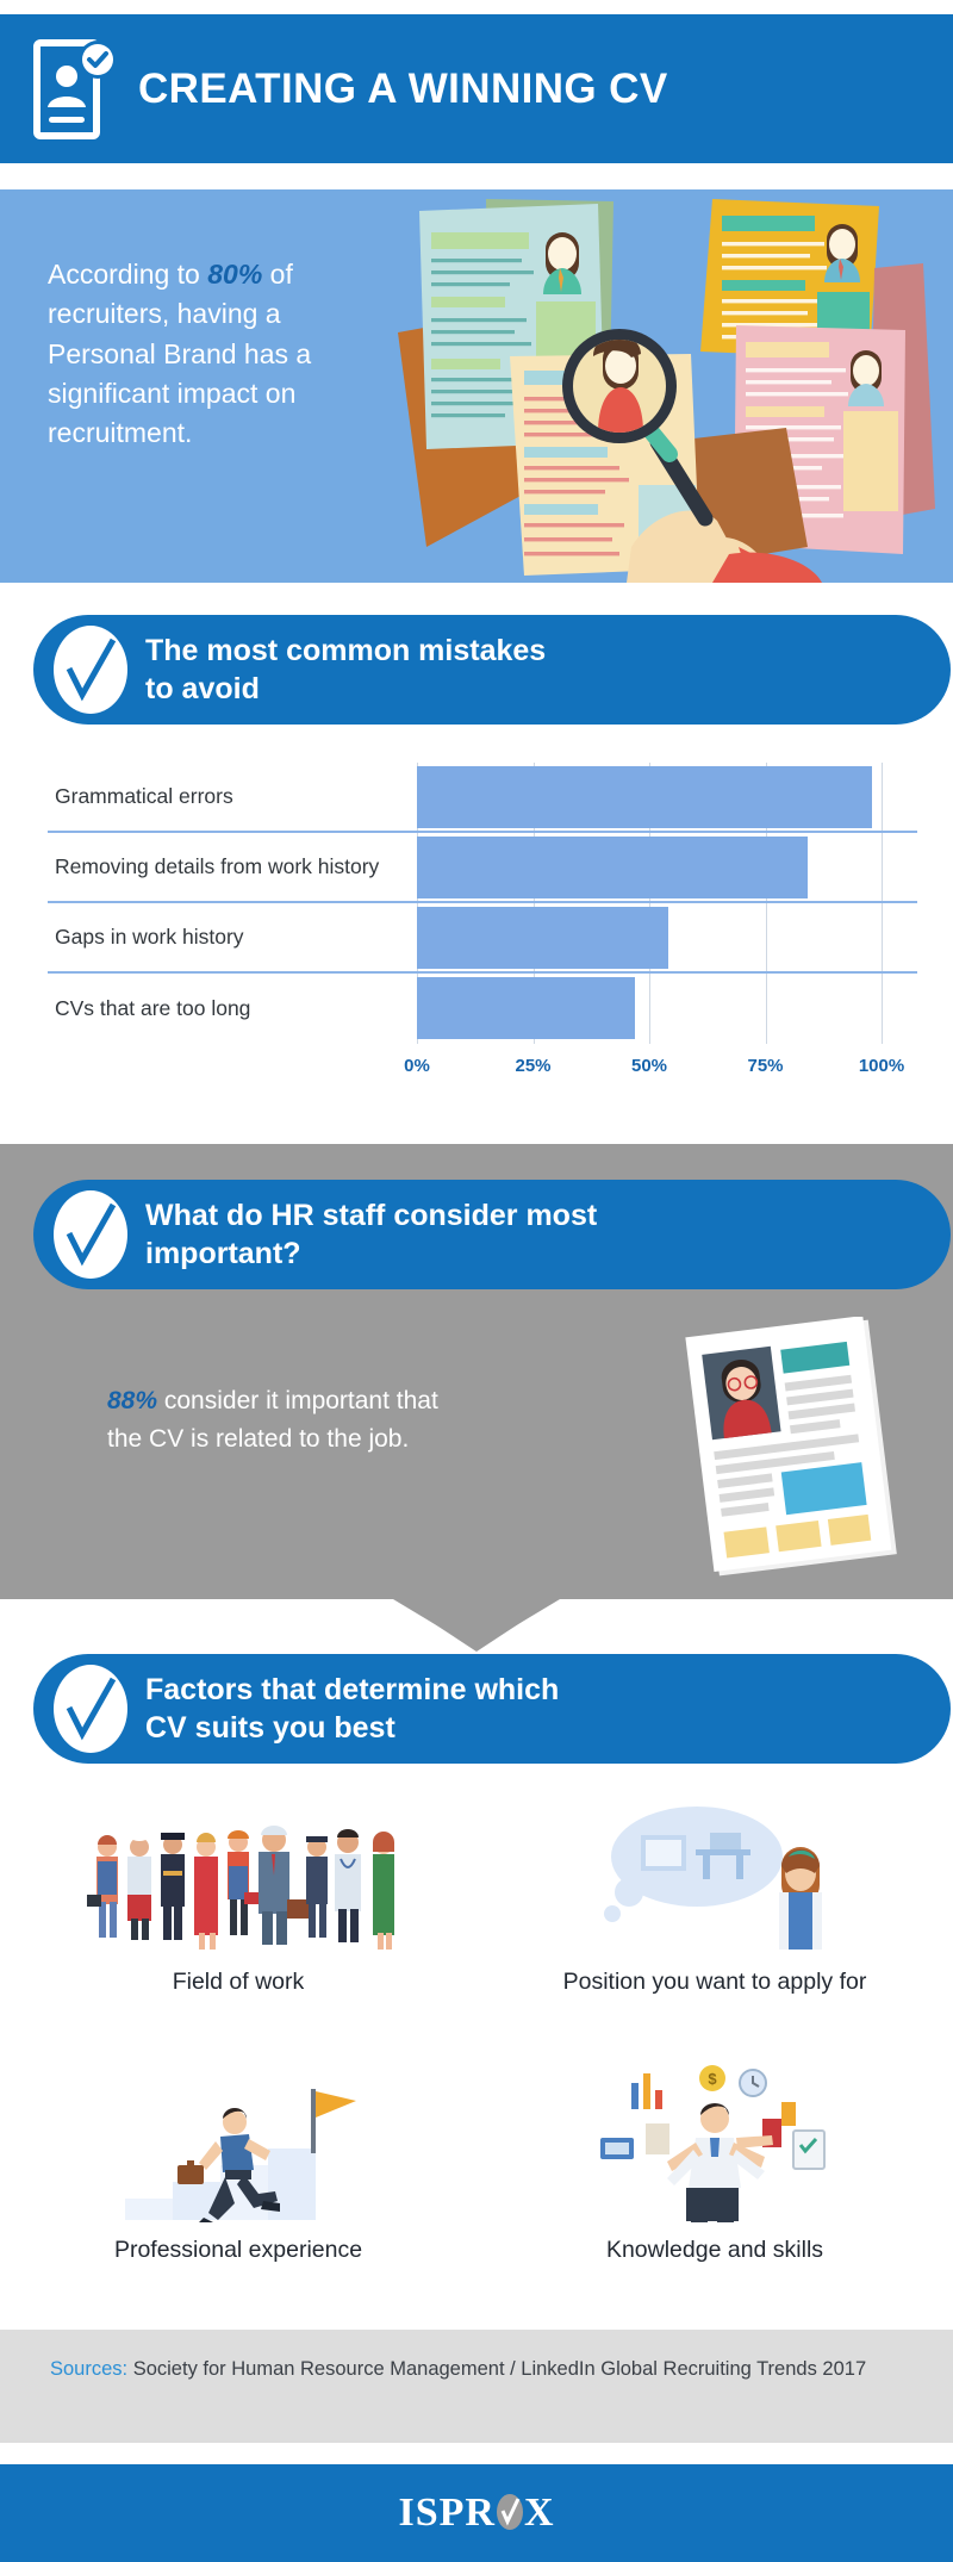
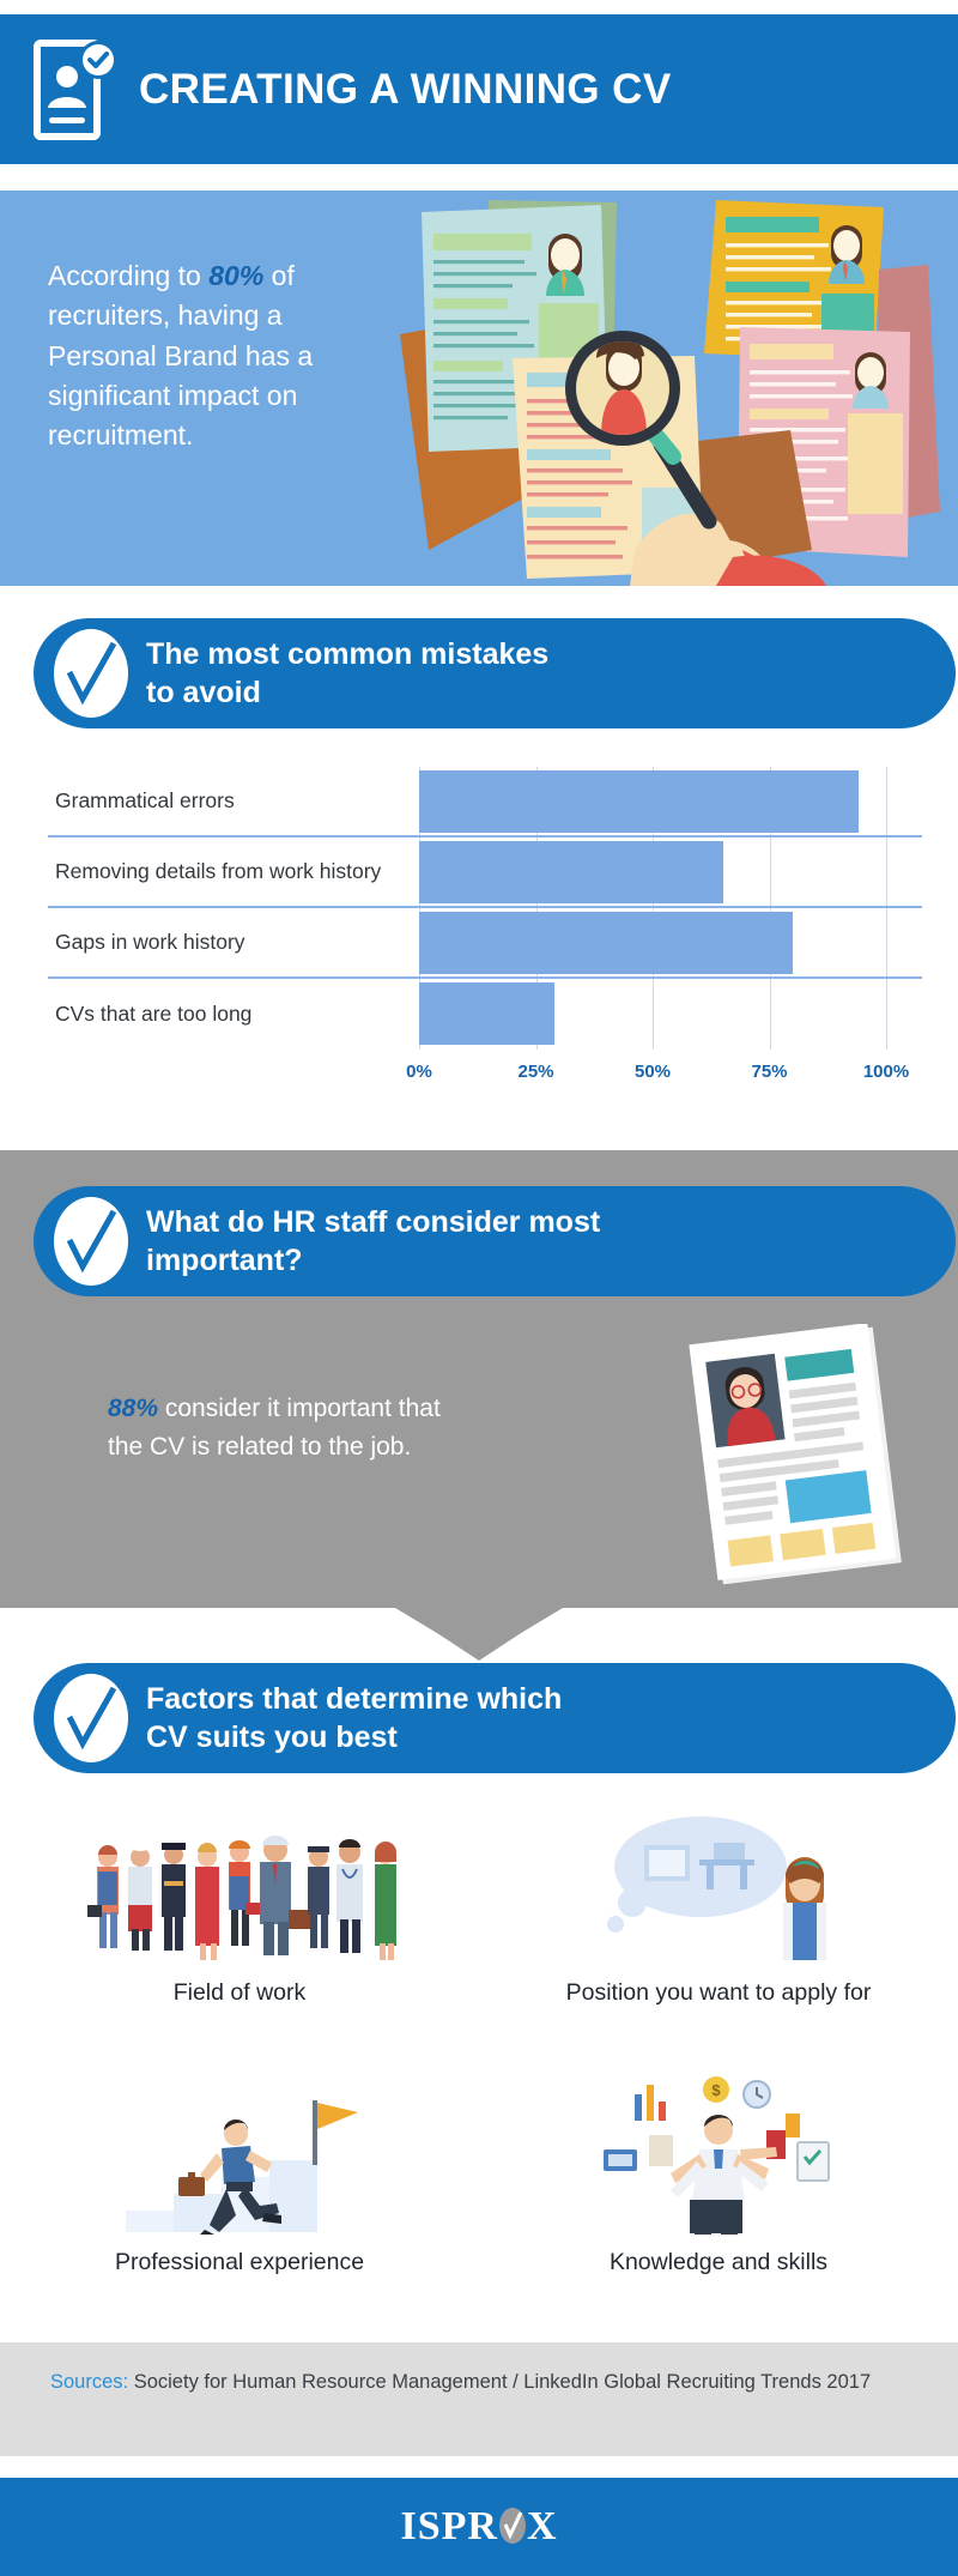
Grammatical errors: 98% -> 94%
Removing details from work history: 84% -> 65%
Gaps in work history: 54% -> 80%
CVs that are too long: 47% -> 29%
